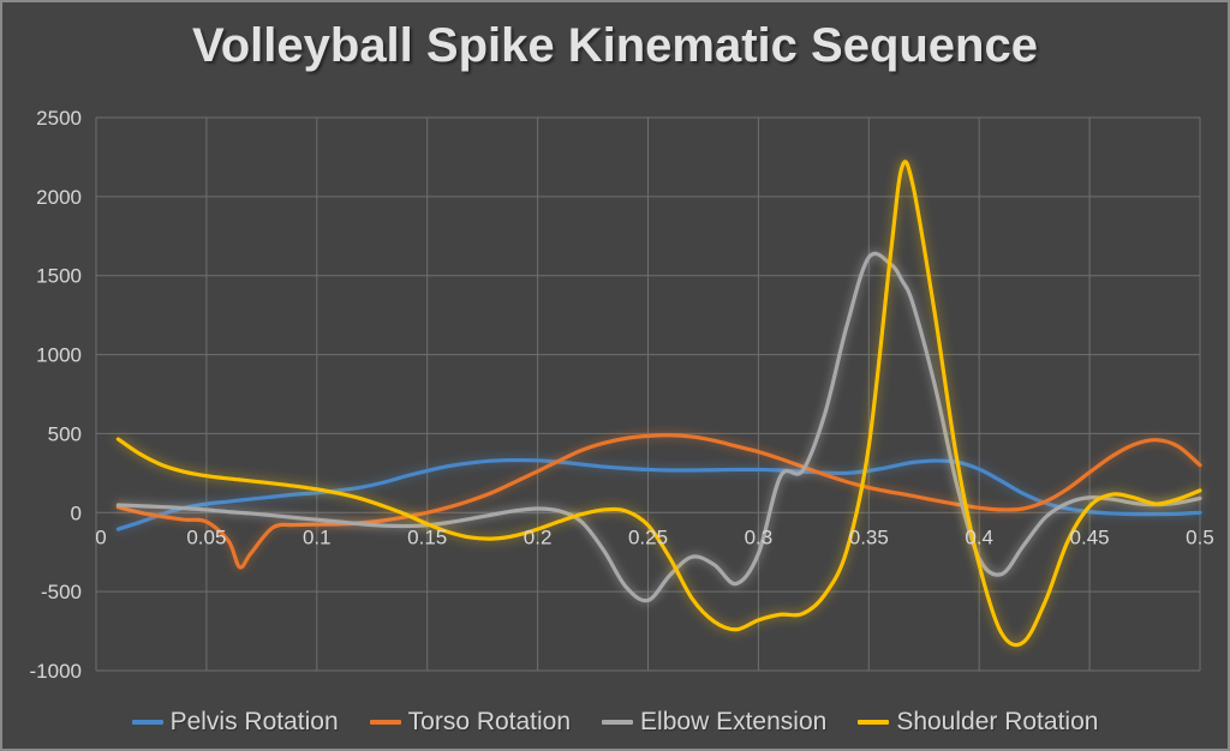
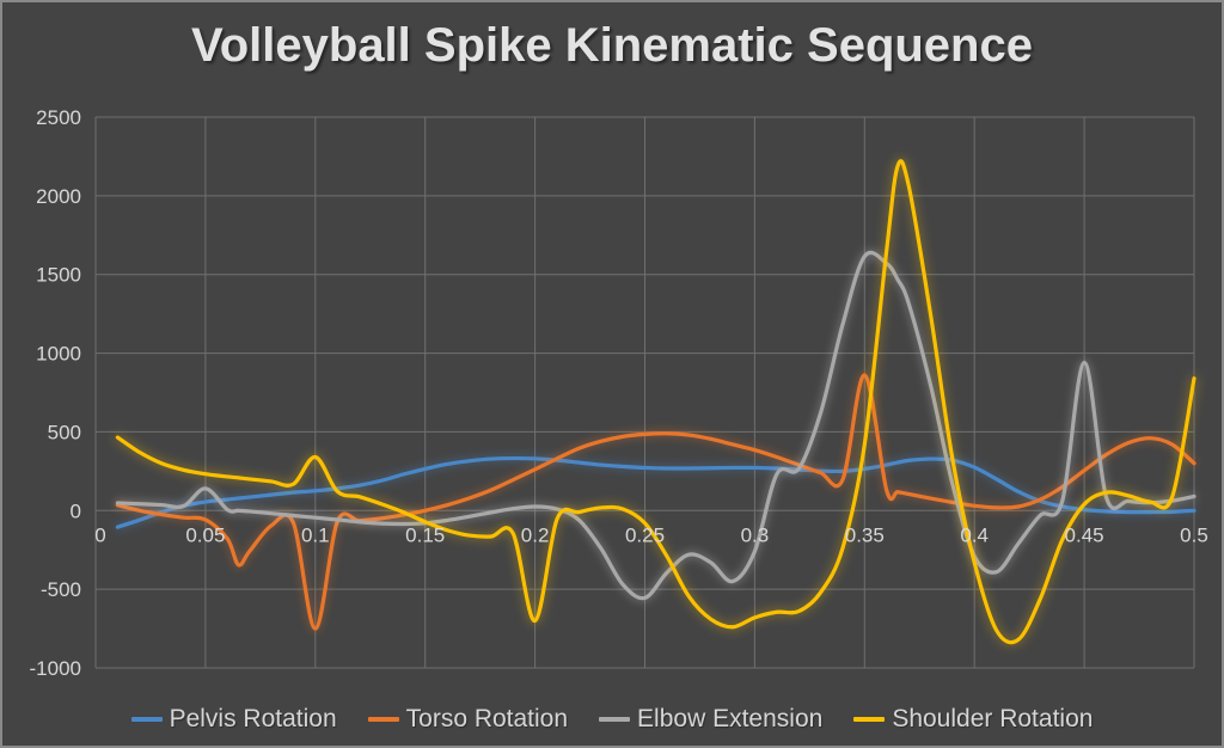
Elbow Extension/0.05: 20 -> 140
Torso Rotation/0.1: -80 -> -750
Shoulder Rotation/0.1: 150 -> 340
Shoulder Rotation/0.2: -100 -> -700
Torso Rotation/0.35: 160 -> 860
Elbow Extension/0.45: 100 -> 940
Shoulder Rotation/0.5: 140 -> 840
